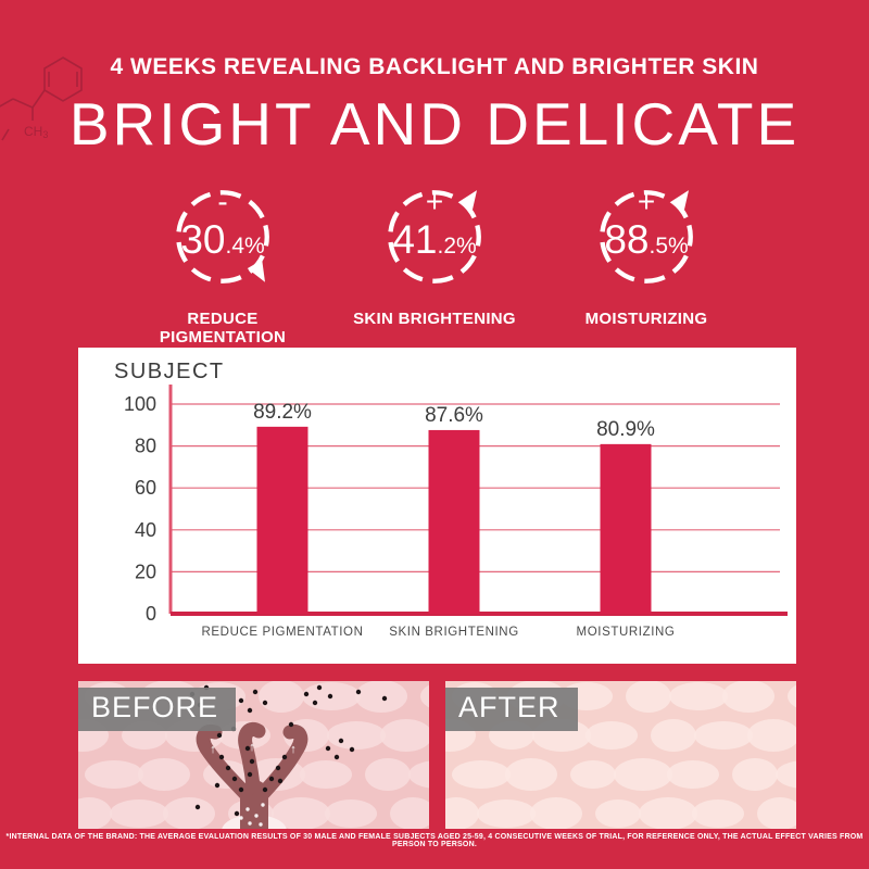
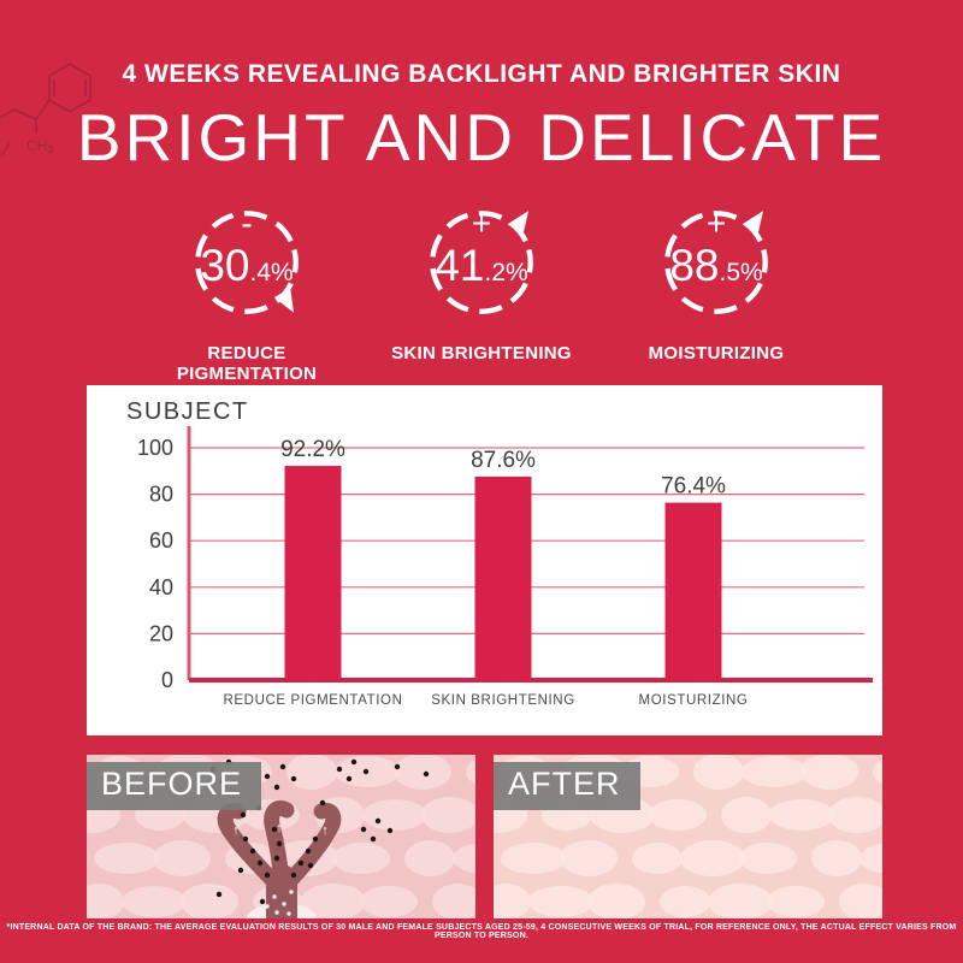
REDUCE PIGMENTATION: 89.2% -> 92.2%
MOISTURIZING: 80.9% -> 76.4%
